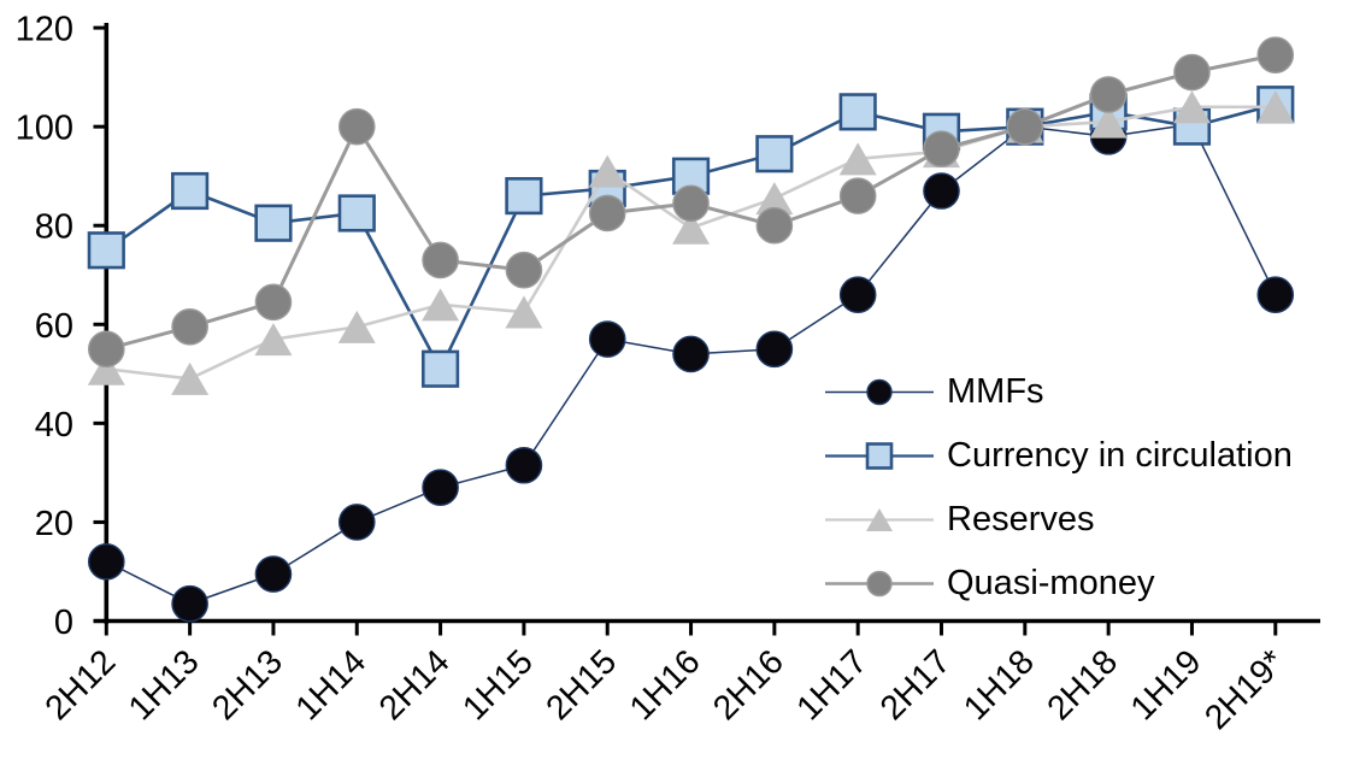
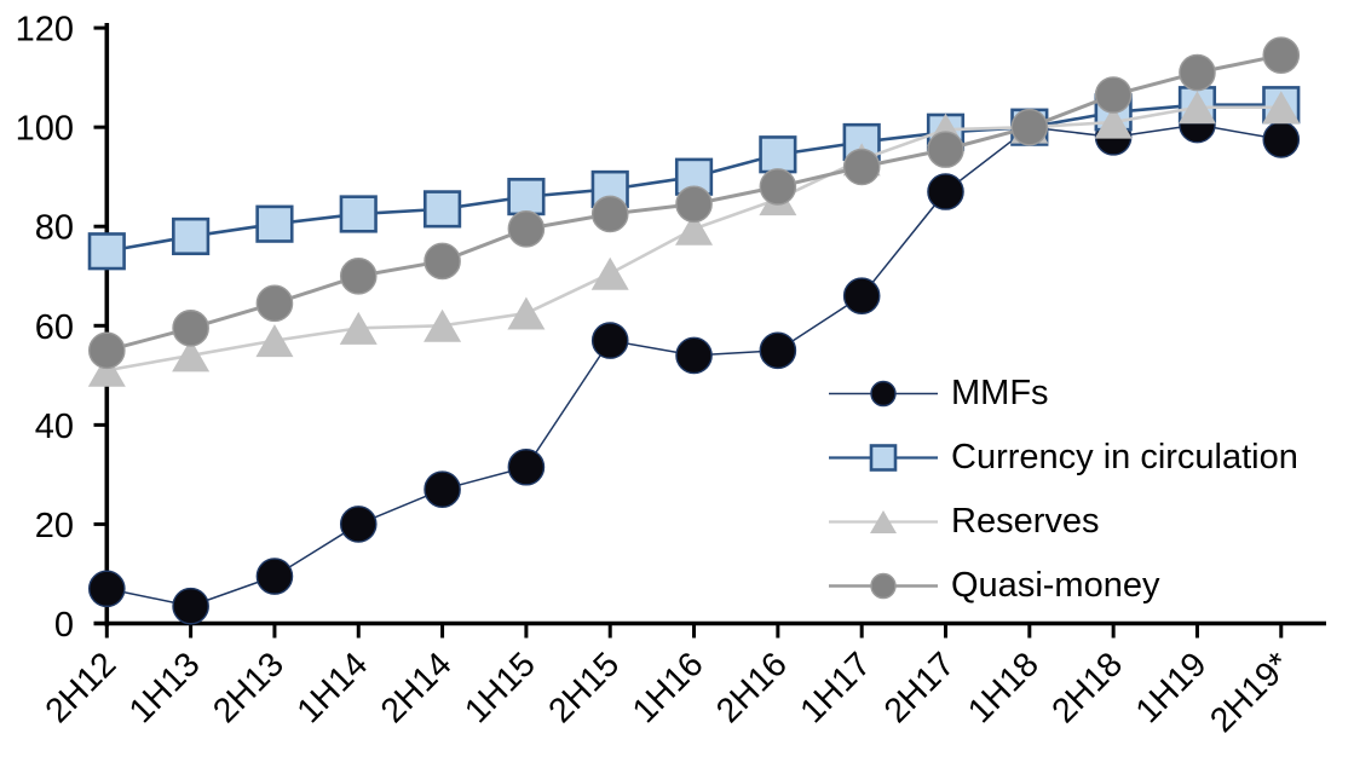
MMFs/2H12: 12 -> 7
Currency in circulation/1H13: 87 -> 78
Reserves/1H13: 49 -> 54
Quasi-money/1H14: 100 -> 70
Currency in circulation/2H14: 51 -> 84
Reserves/2H14: 64 -> 60
Quasi-money/1H15: 71 -> 80
Reserves/2H15: 91 -> 70
Quasi-money/2H16: 80 -> 88
Currency in circulation/1H17: 103 -> 97
Quasi-money/1H17: 86 -> 92
Reserves/2H17: 95 -> 100
Currency in circulation/1H19: 100 -> 104
MMFs/2H19*: 66 -> 98
